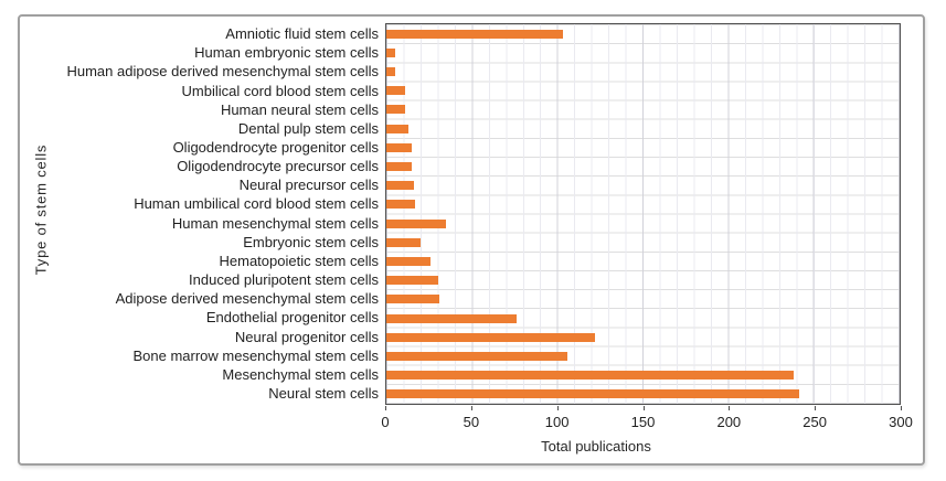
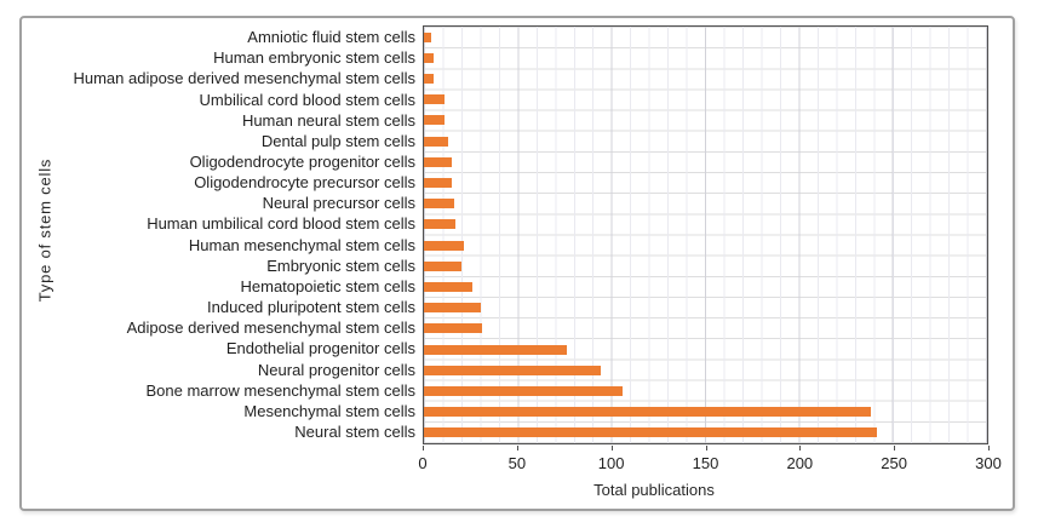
Amniotic fluid stem cells: 103 -> 4
Human mesenchymal stem cells: 35 -> 21
Neural progenitor cells: 122 -> 94
